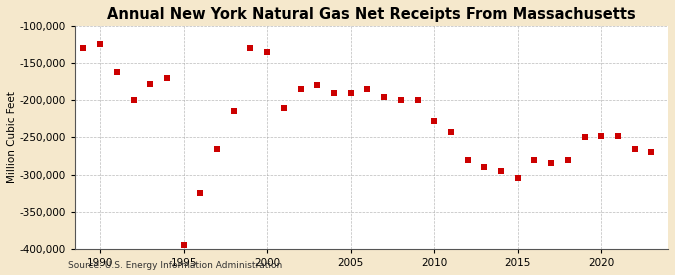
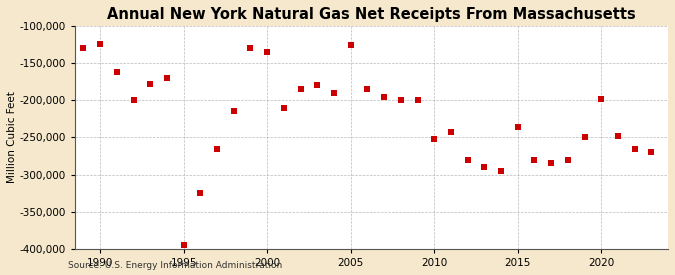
2005: -190,000 -> -126,000
2010: -228,000 -> -252,000
2015: -305,000 -> -236,000
2020: -248,000 -> -198,000
